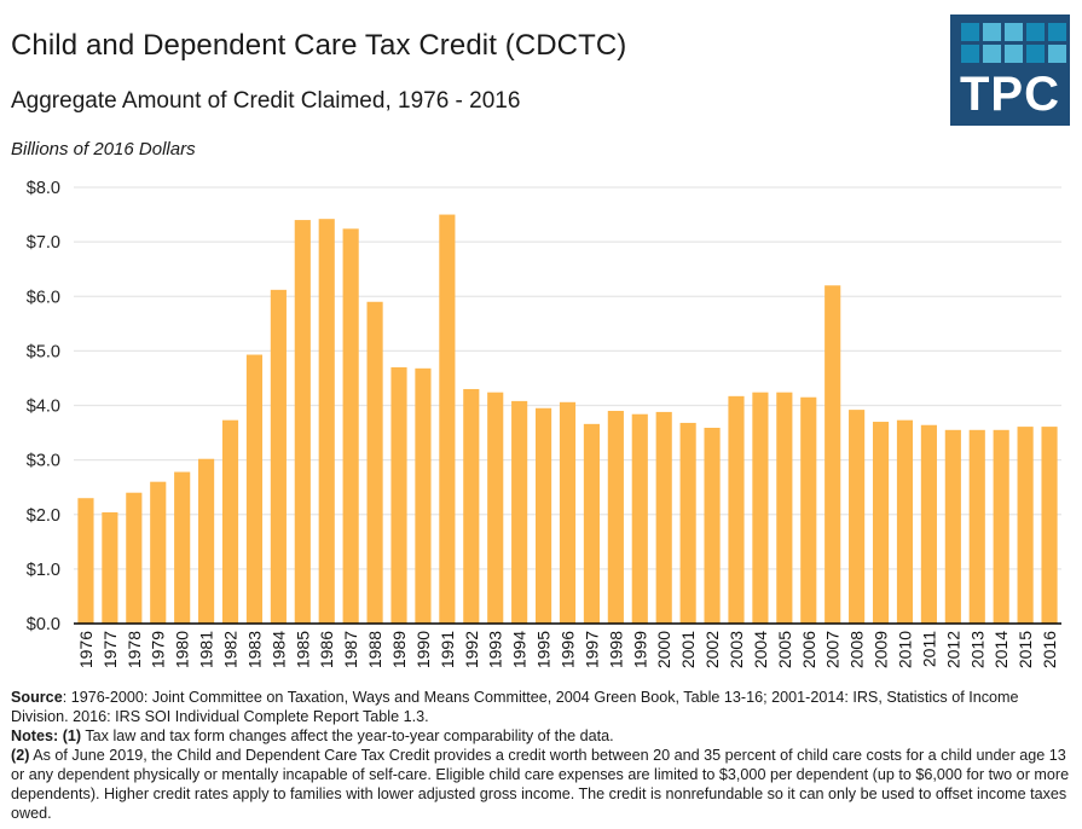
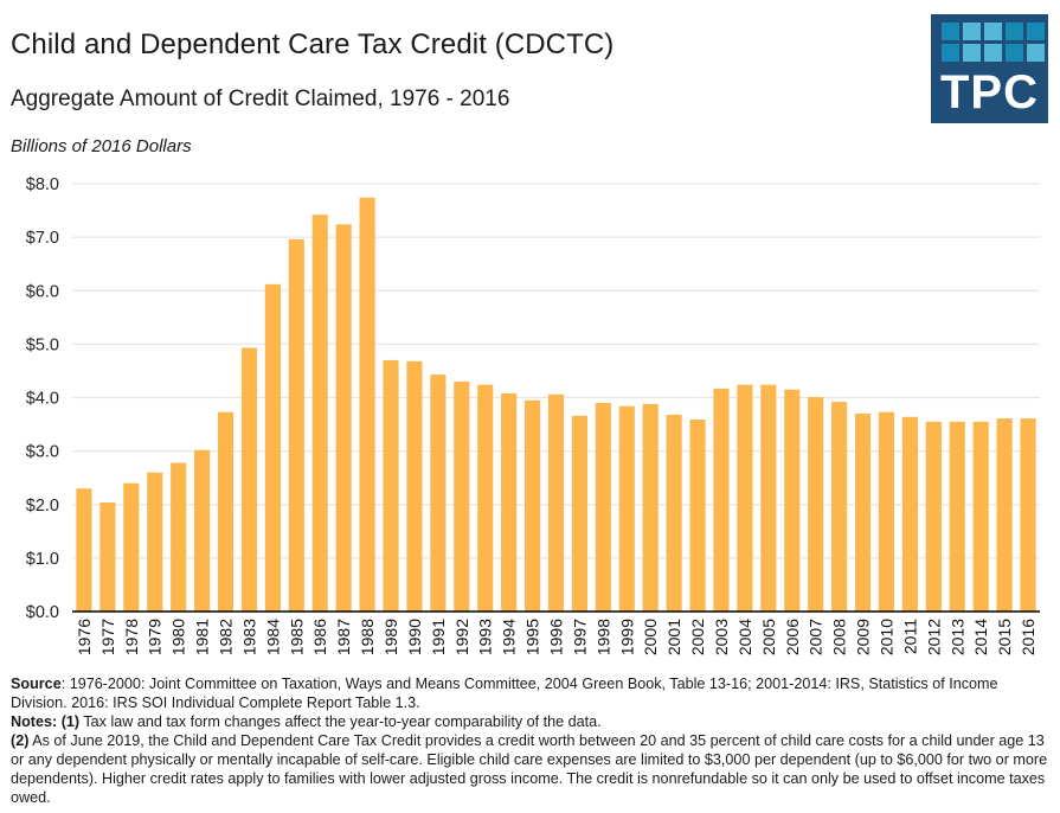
1985: $7.4 -> $7.0
1988: $5.9 -> $7.7
1991: $7.5 -> $4.4
2007: $6.2 -> $4.0
